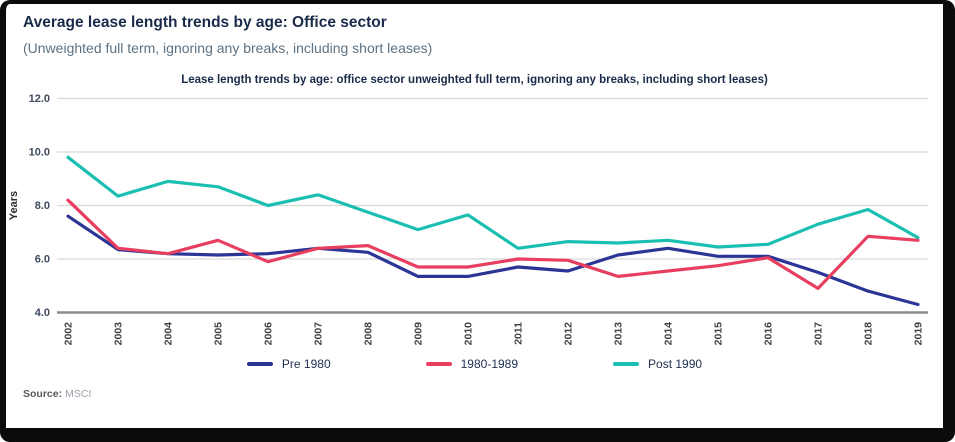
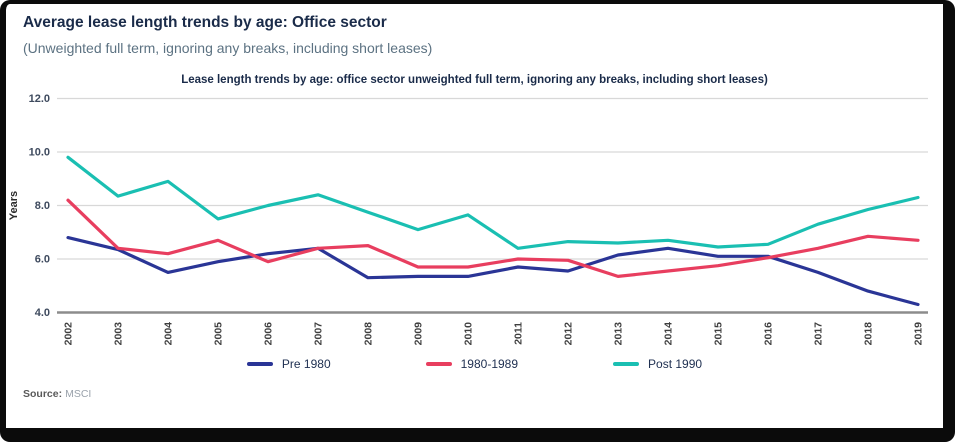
Pre 1980/2002: 7.6 -> 6.8
Pre 1980/2004: 6.2 -> 5.5
Pre 1980/2005: 6.2 -> 5.9
Post 1990/2005: 8.7 -> 7.5
Pre 1980/2008: 6.2 -> 5.3
1980-1989/2017: 4.9 -> 6.4
Post 1990/2019: 6.8 -> 8.3
